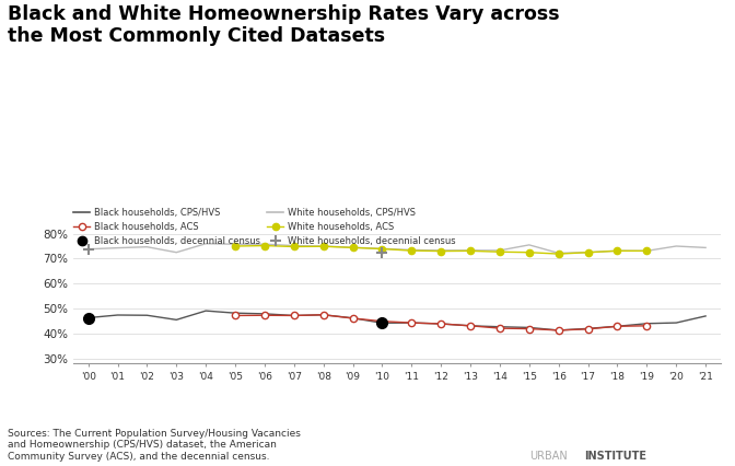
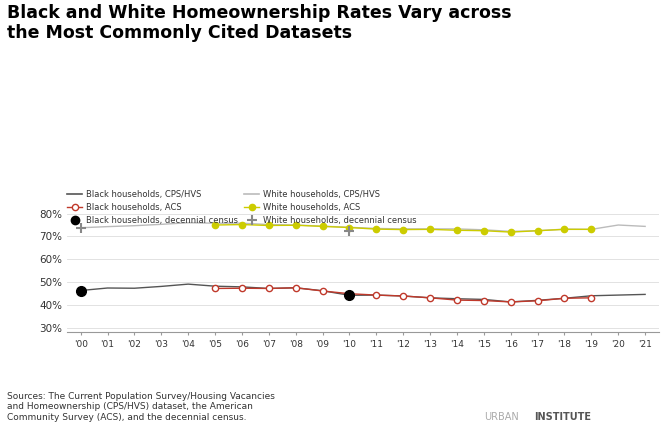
Black households, CPS/HVS/'03: 45.5% -> 48.1%
White households, CPS/HVS/'03: 72.5% -> 75.3%
White households, CPS/HVS/'15: 75.5% -> 72.9%
Black households, CPS/HVS/'21: 47.0% -> 44.6%
